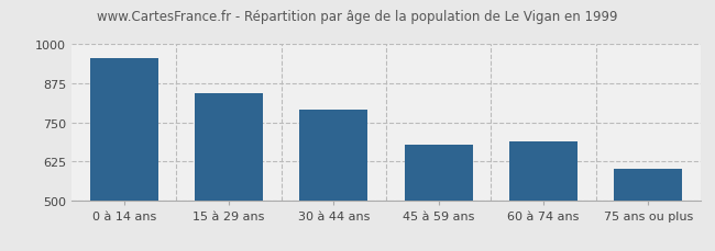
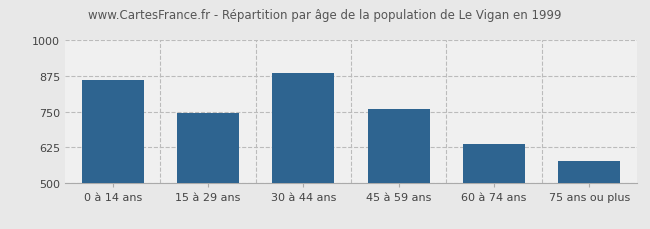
0 à 14 ans: 955 -> 860
15 à 29 ans: 845 -> 745
30 à 44 ans: 790 -> 886
45 à 59 ans: 680 -> 758
60 à 74 ans: 690 -> 638
75 ans ou plus: 600 -> 577
